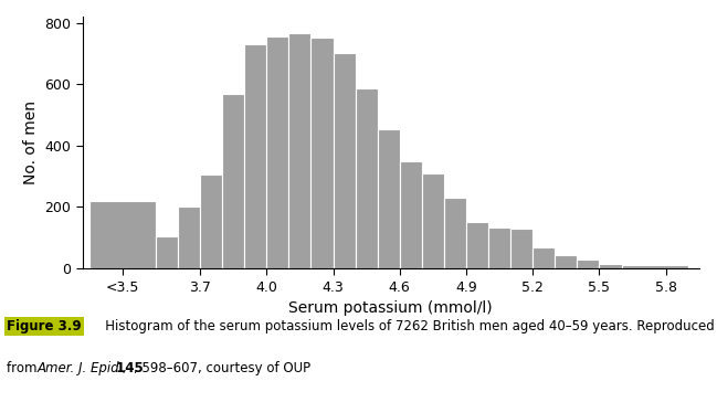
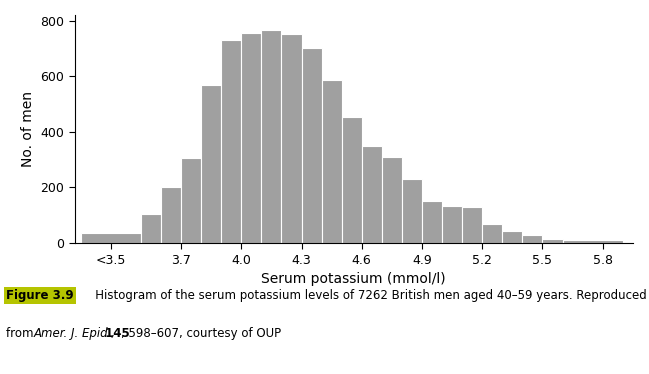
<3.5: 220 -> 35
